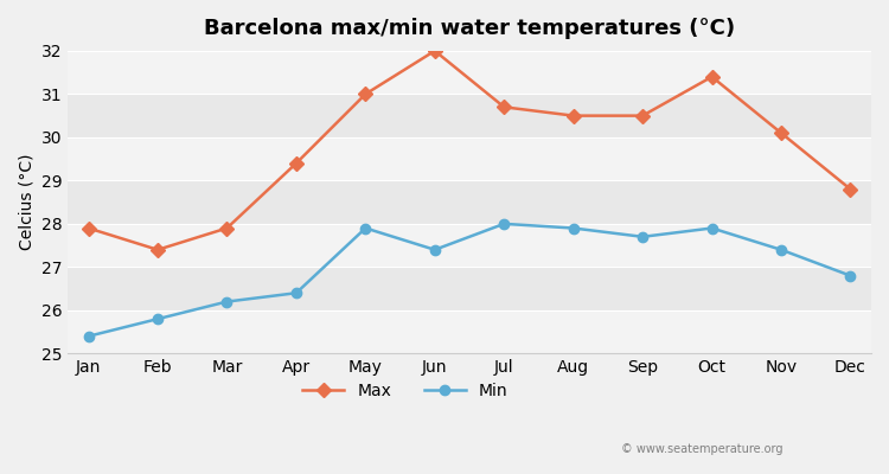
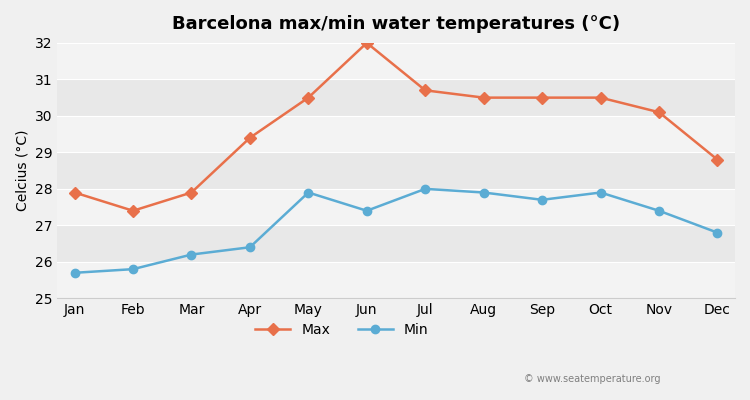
Min/Jan: 25.4 -> 25.7
Max/May: 31.0 -> 30.5
Max/Oct: 31.4 -> 30.5
